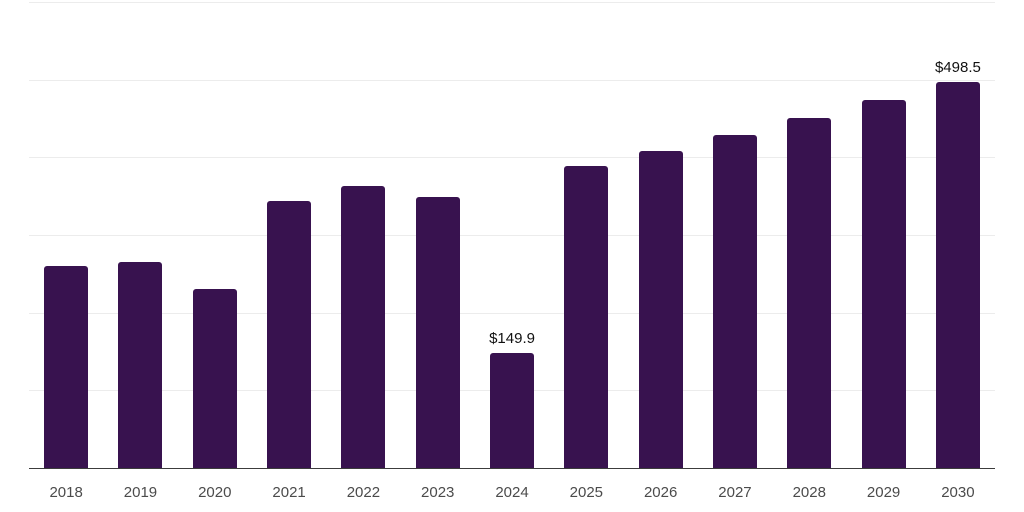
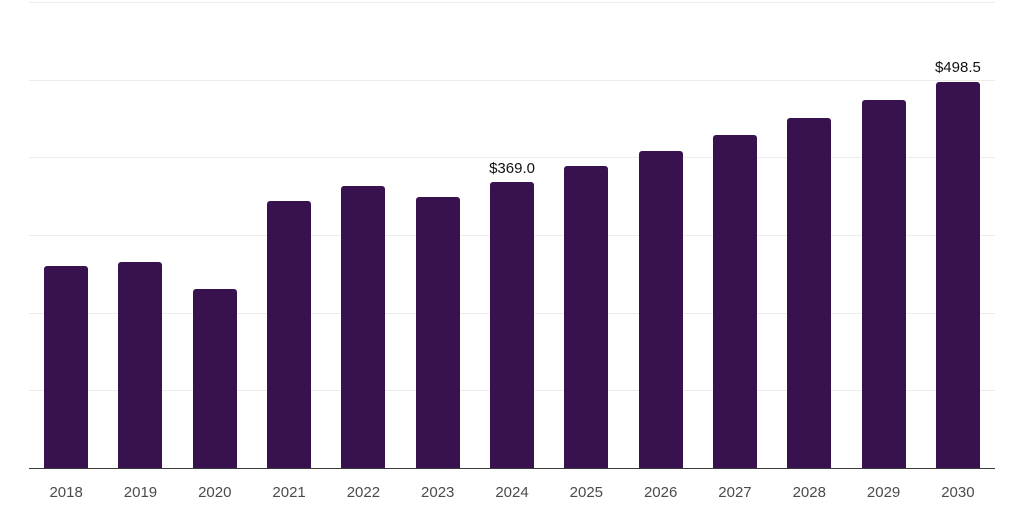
2024: $149.9 -> $369.0
